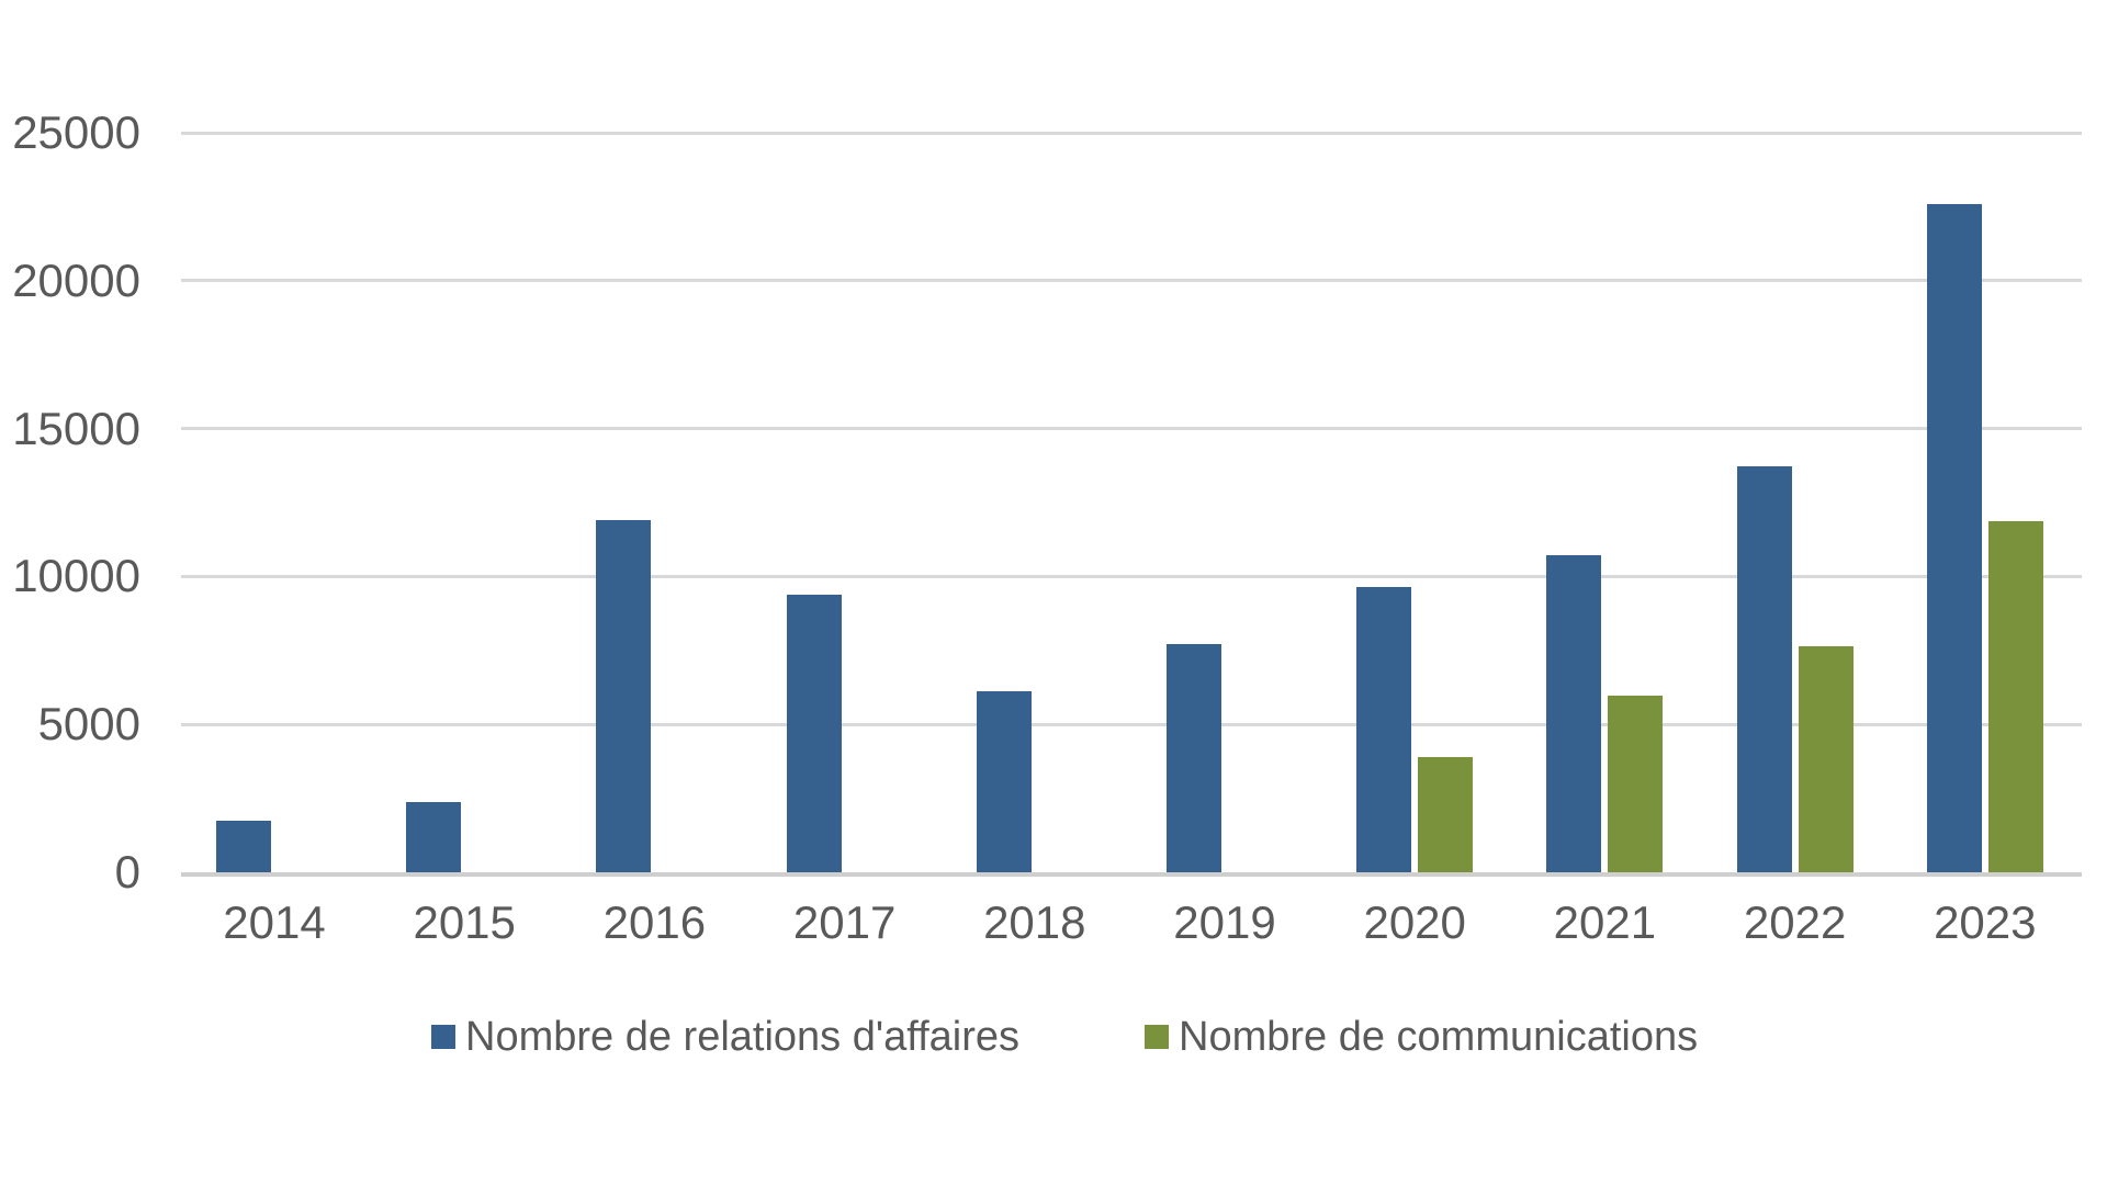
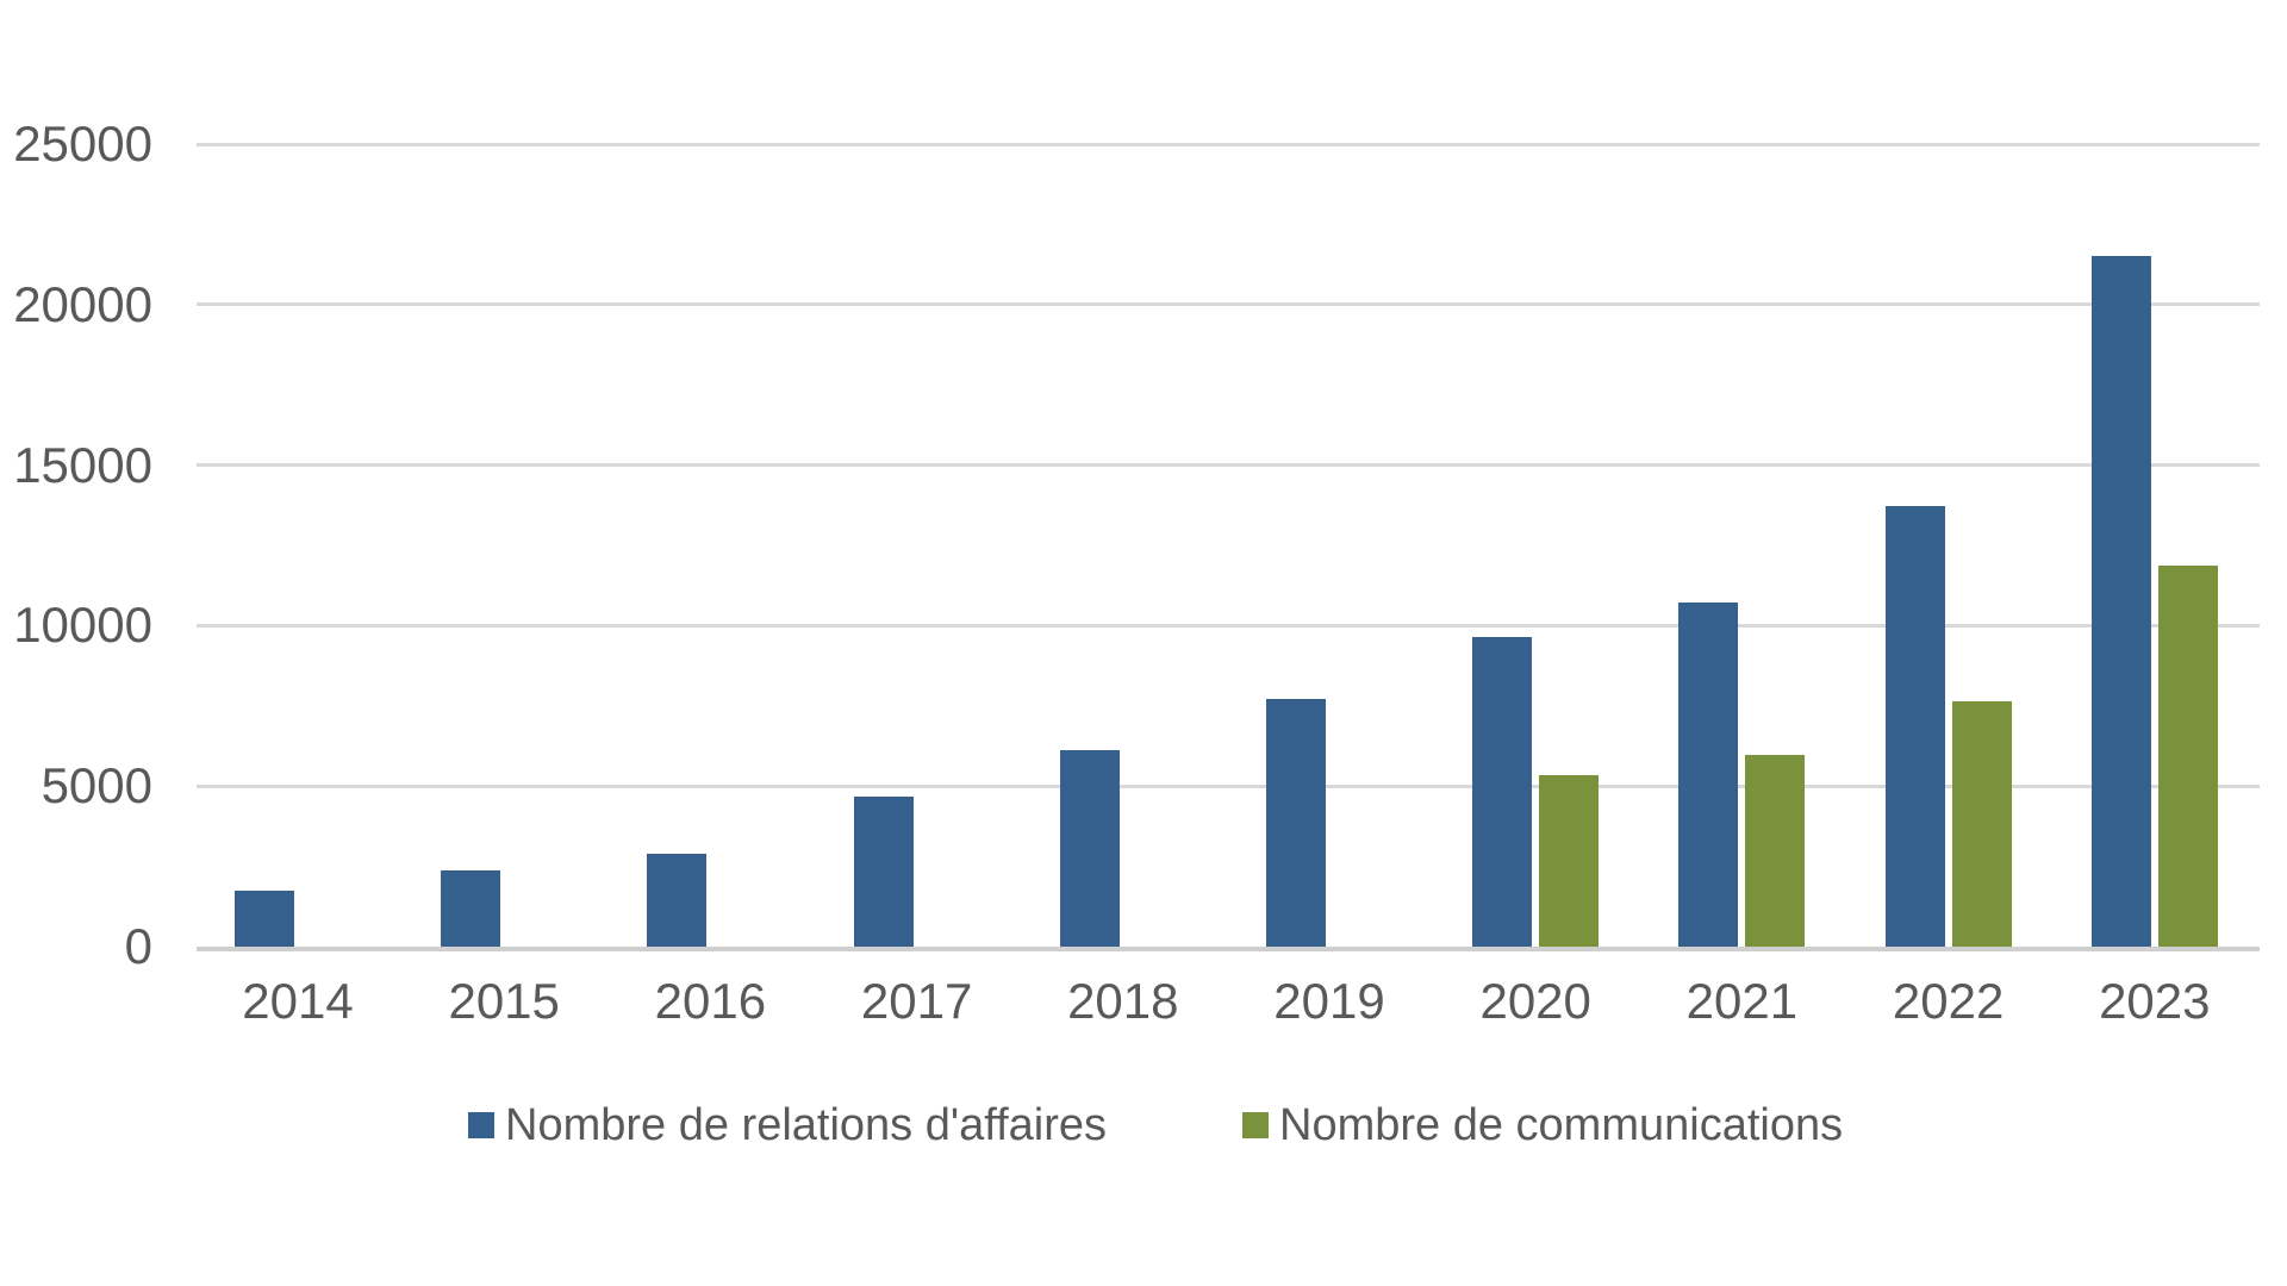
Nombre de relations d'affaires/2016: 11900 -> 2900
Nombre de relations d'affaires/2017: 9400 -> 4700
Nombre de communications/2020: 3900 -> 5300
Nombre de relations d'affaires/2023: 22600 -> 21500
